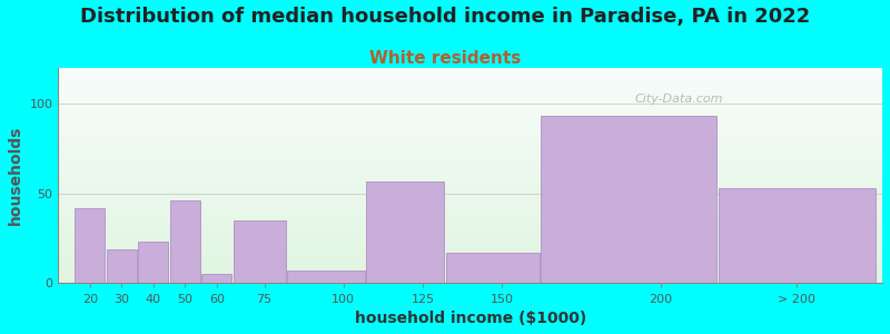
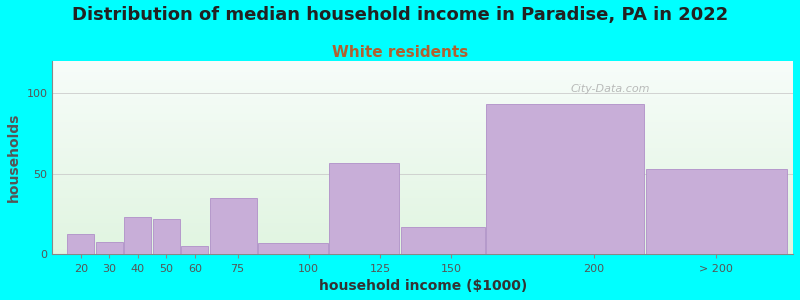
20: 42 -> 13
30: 19 -> 8
50: 46 -> 22
